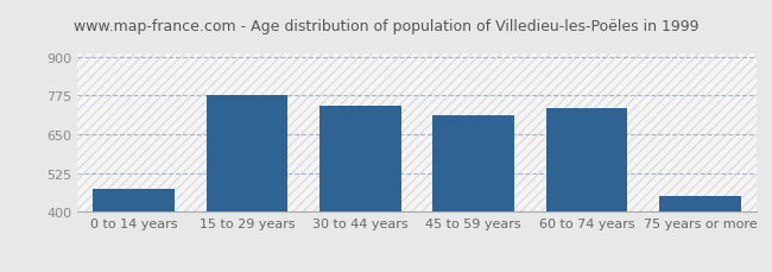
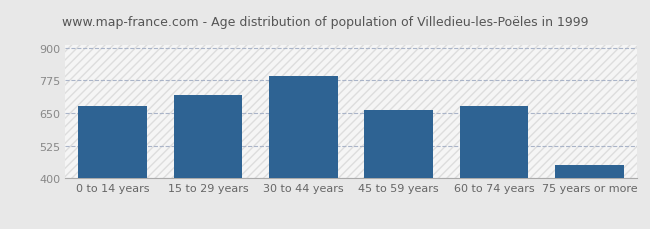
0 to 14 years: 475 -> 675
15 to 29 years: 775 -> 718
30 to 44 years: 740 -> 790
45 to 59 years: 710 -> 663
60 to 74 years: 735 -> 675
